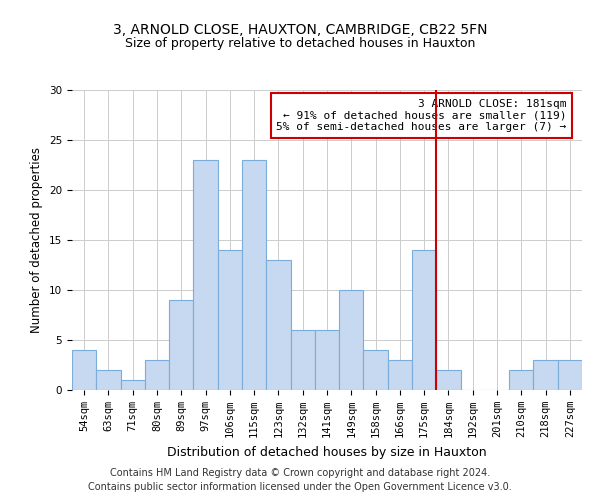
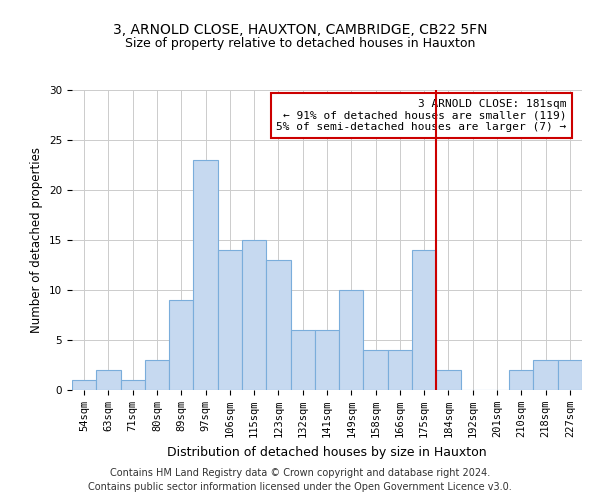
54sqm: 4 -> 1
115sqm: 23 -> 15
166sqm: 3 -> 4
